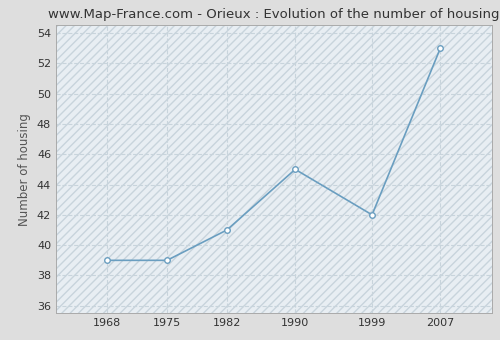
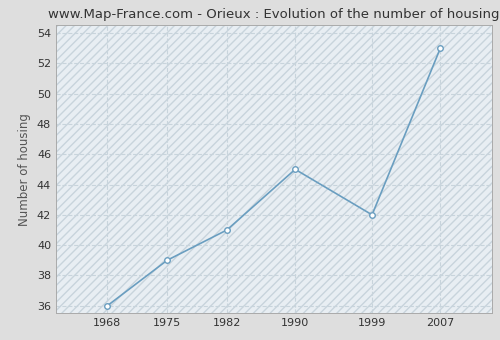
1968: 39 -> 36
